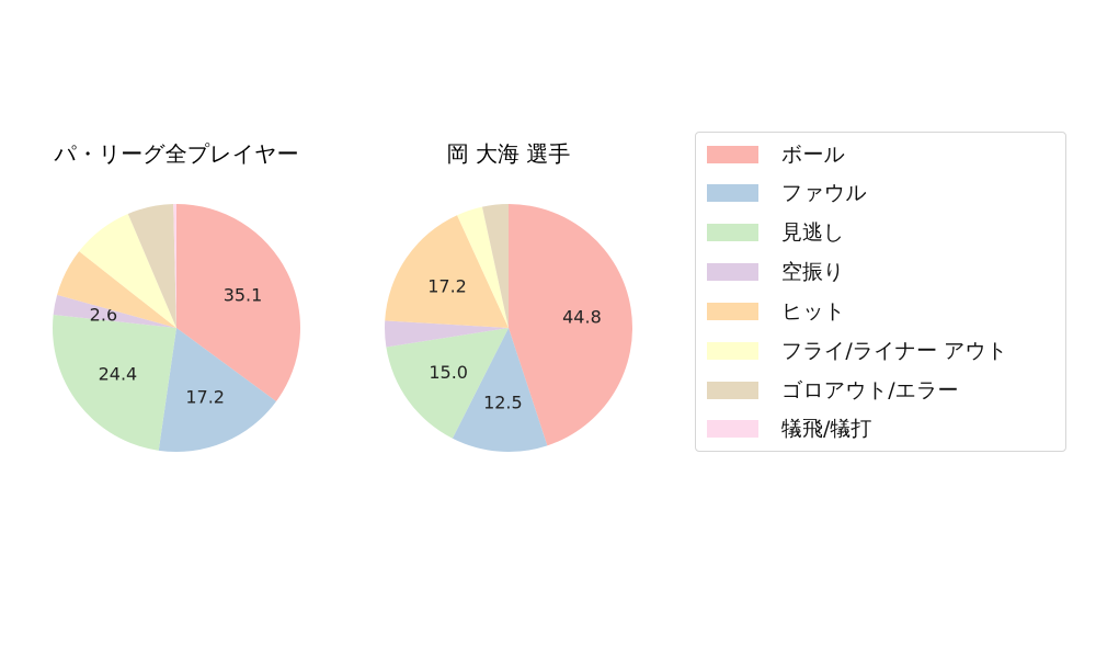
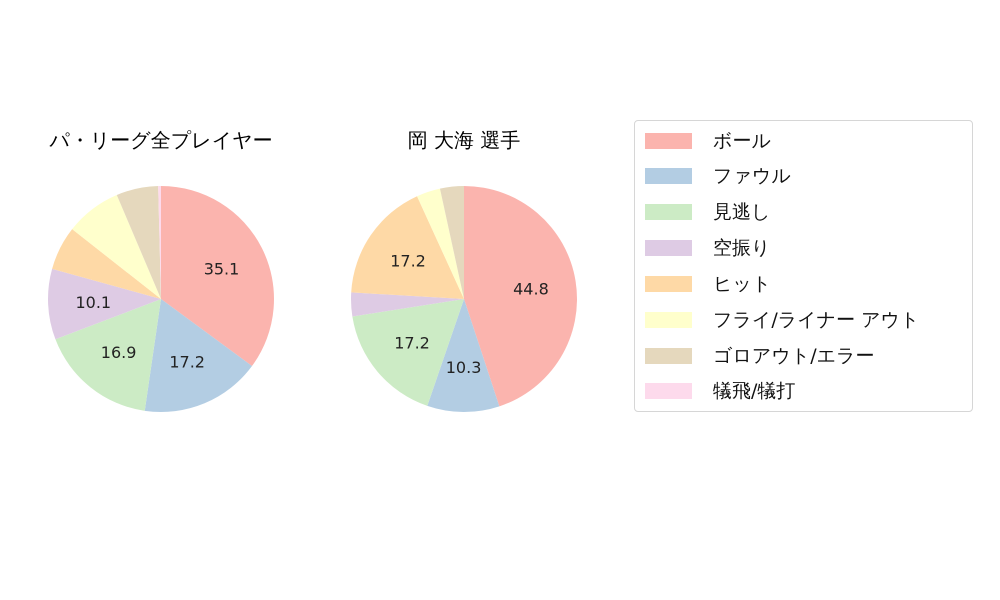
パ・リーグ全プレイヤー/見逃し: 24.4 -> 16.9
パ・リーグ全プレイヤー/空振り: 2.6 -> 10.1
岡 大海 選手/ファウル: 12.5 -> 10.3
岡 大海 選手/見逃し: 15.0 -> 17.2
